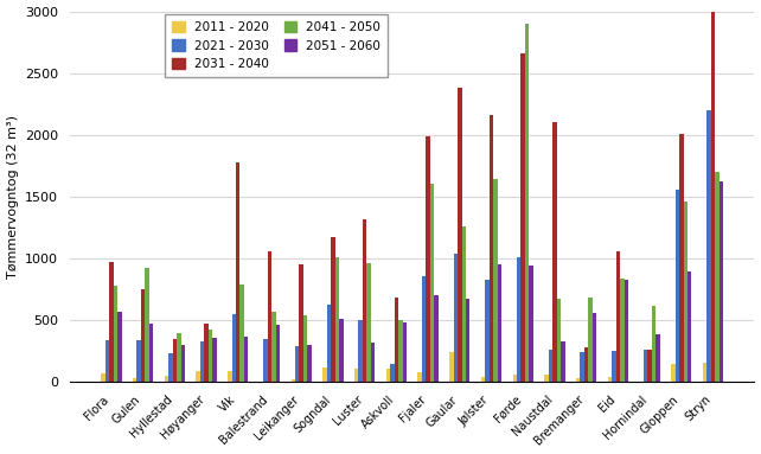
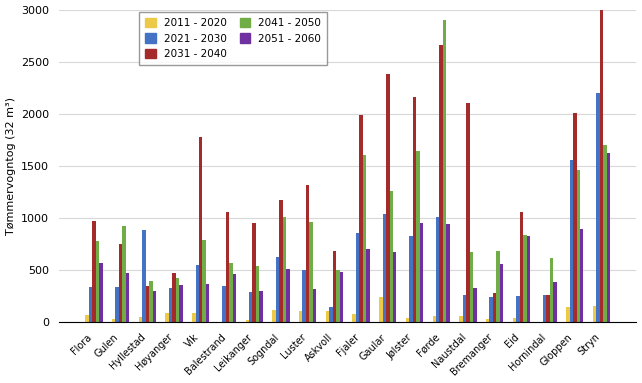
2021 - 2030/Hyllestad: 230 -> 880
